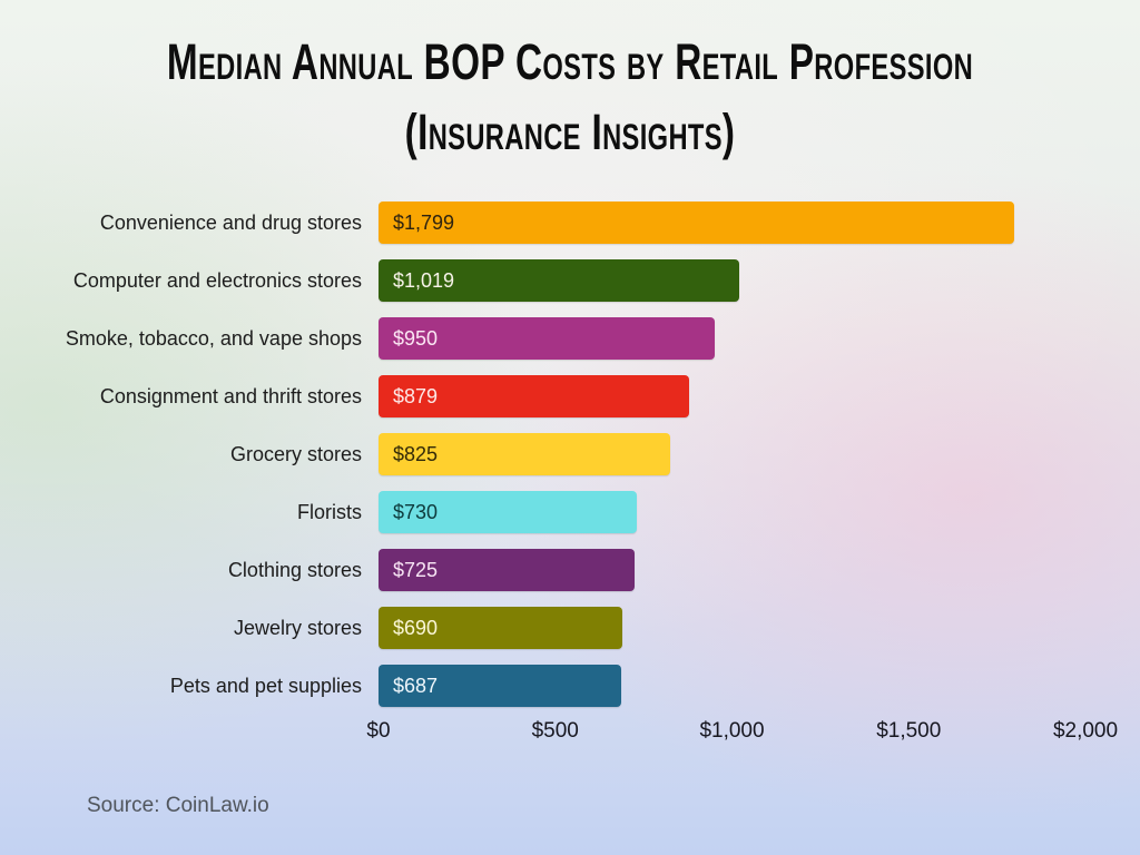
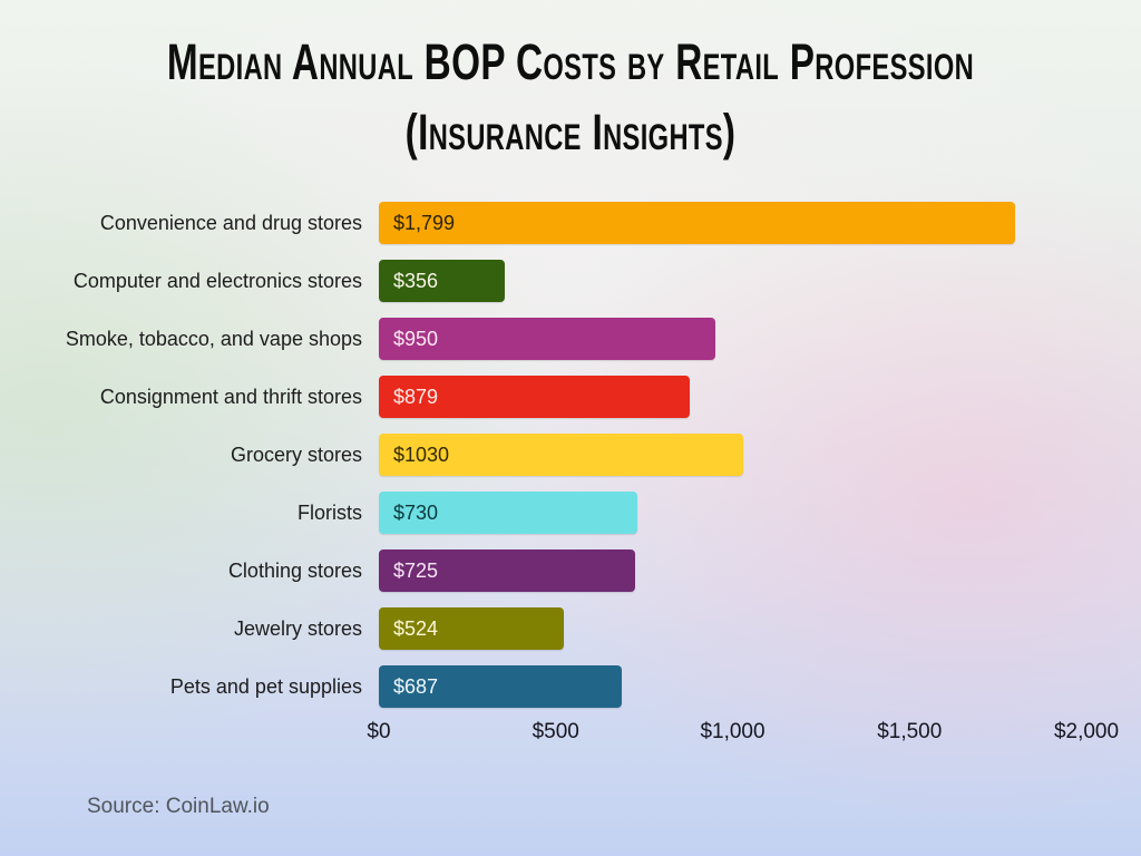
Computer and electronics stores: $1,019 -> $356
Grocery stores: $825 -> $1030
Jewelry stores: $690 -> $524
